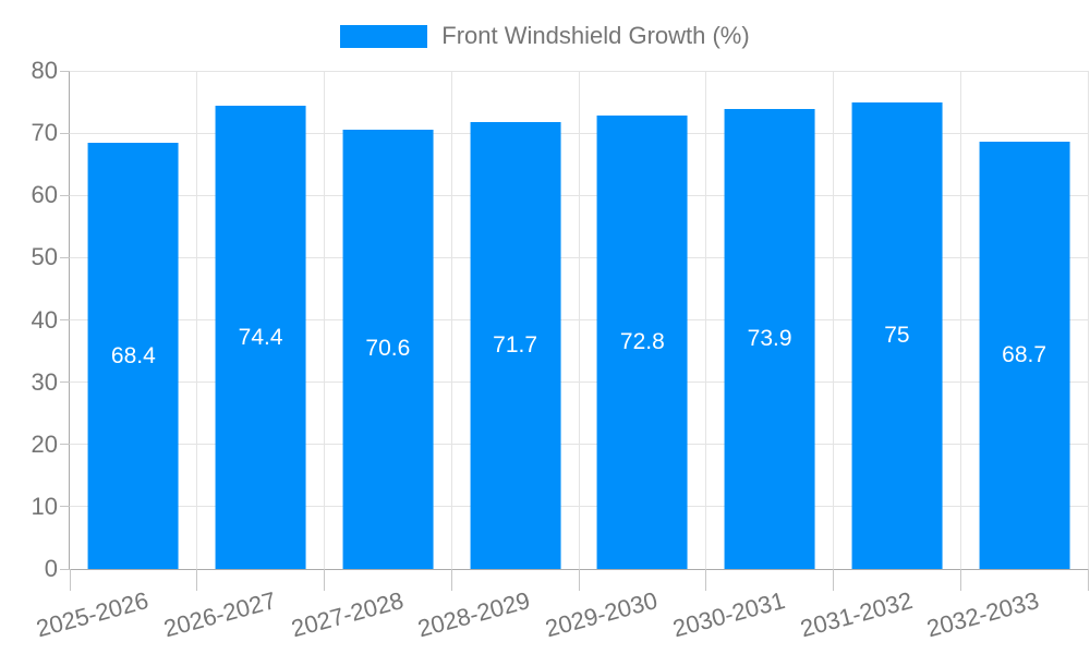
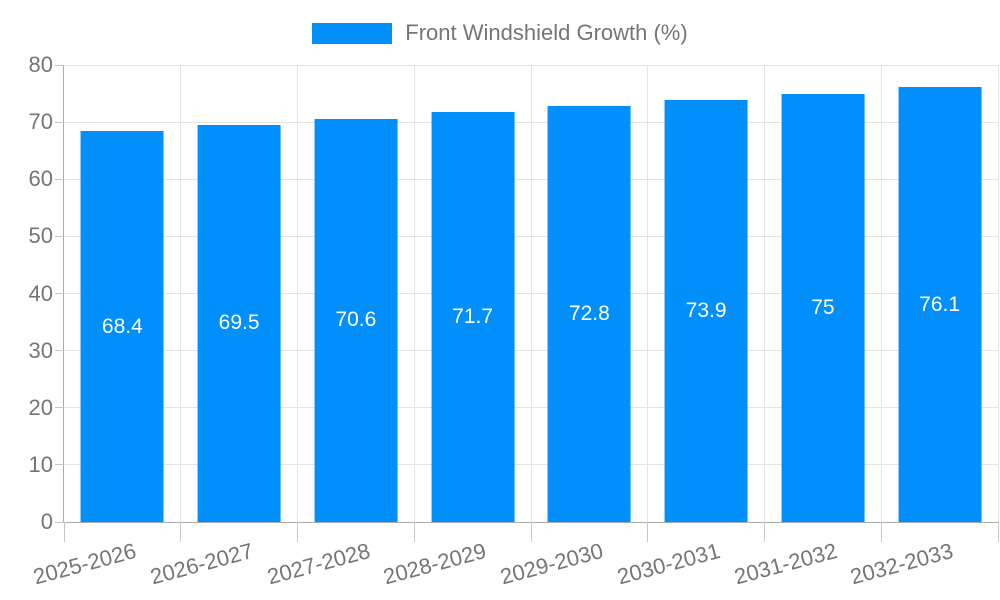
2026-2027: 74.4 -> 69.5
2032-2033: 68.7 -> 76.1
